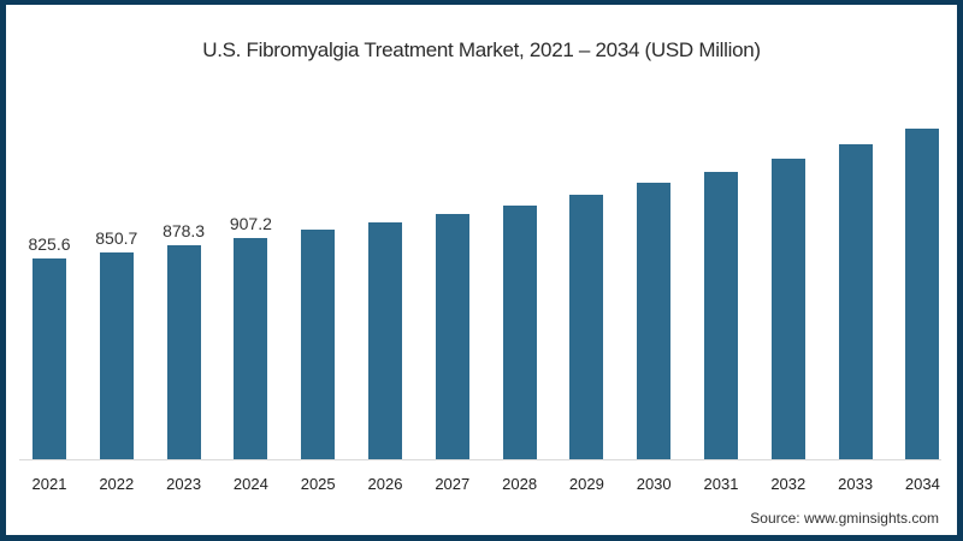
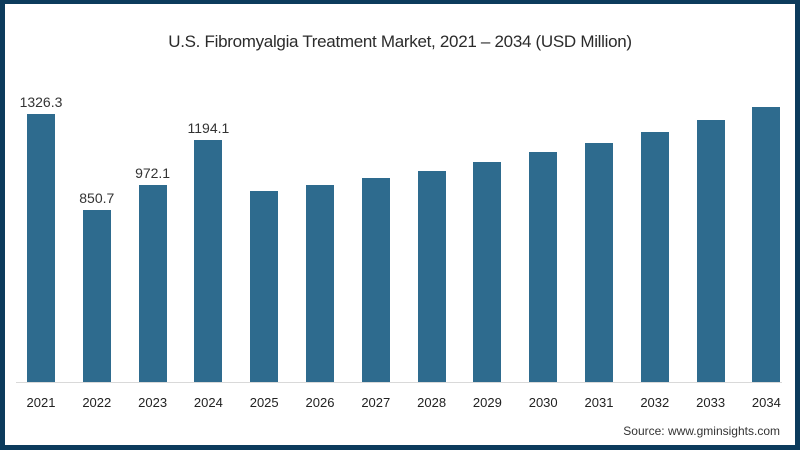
2021: 825.6 -> 1326.3
2023: 878.3 -> 972.1
2024: 907.2 -> 1194.1
